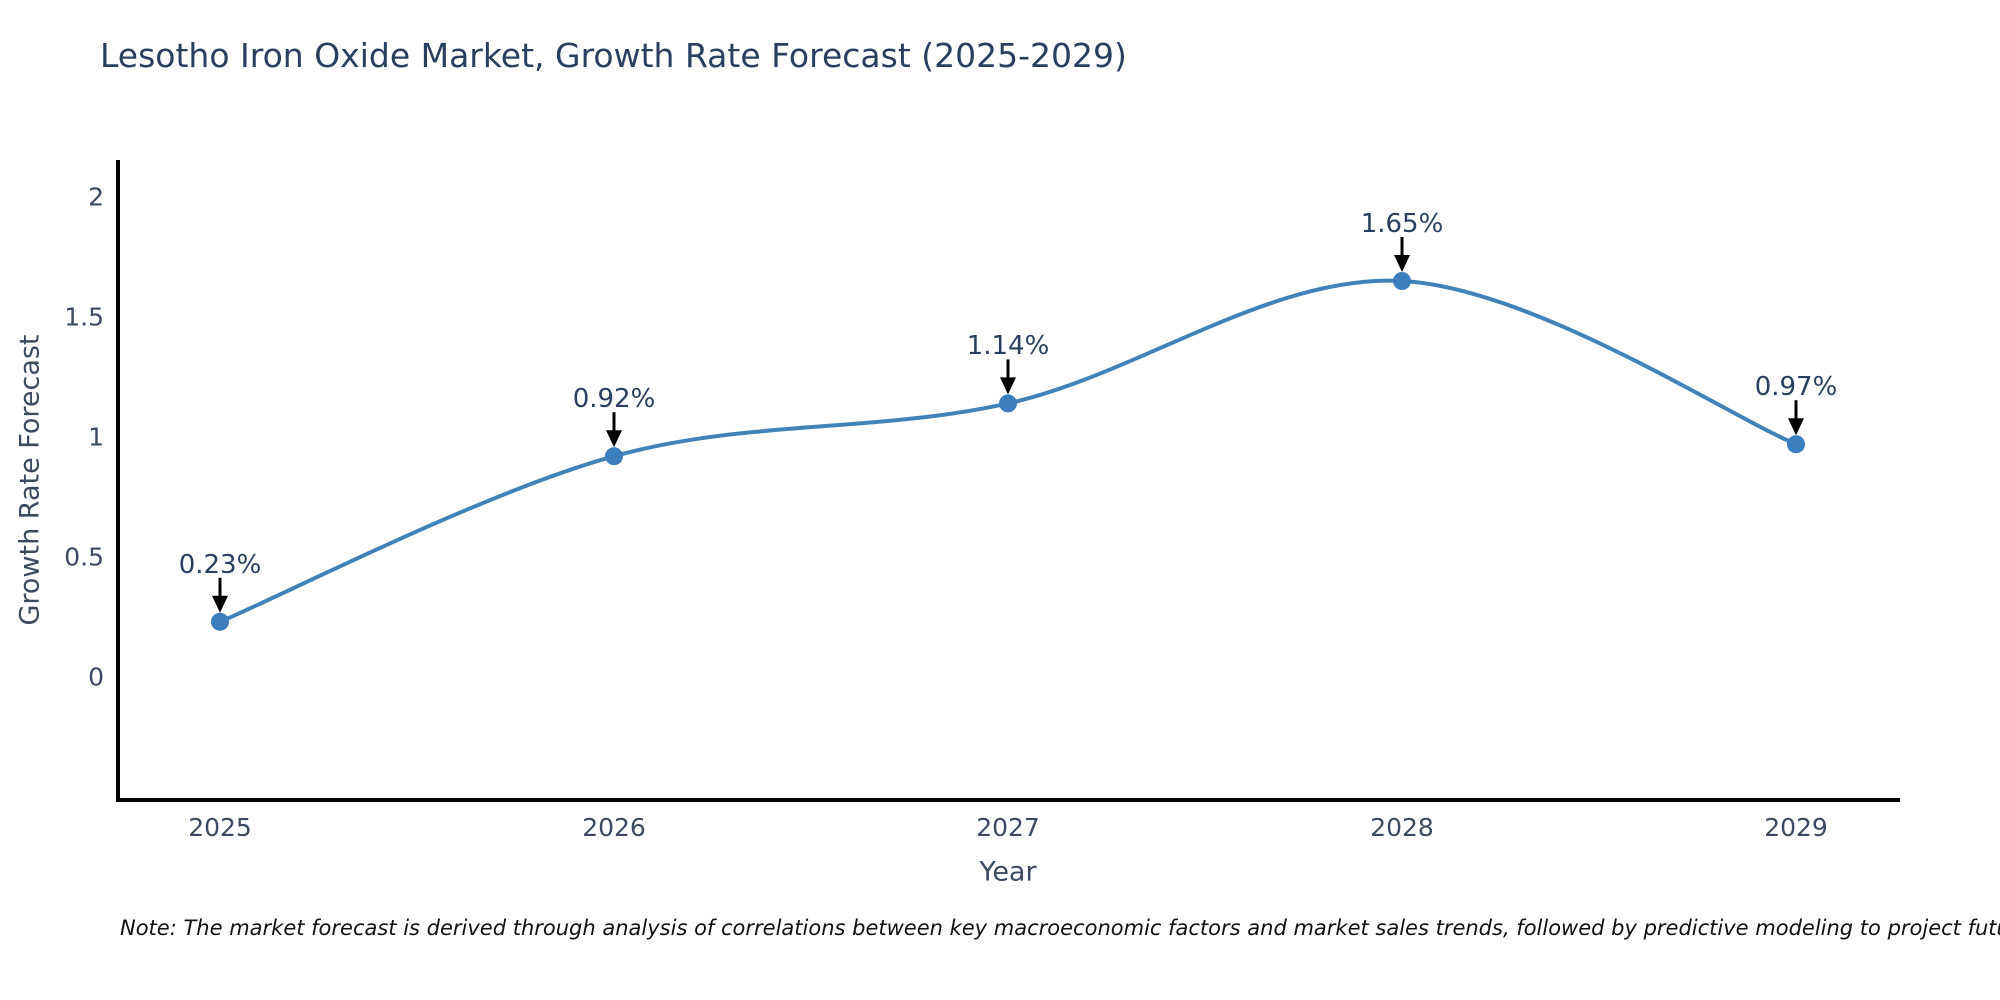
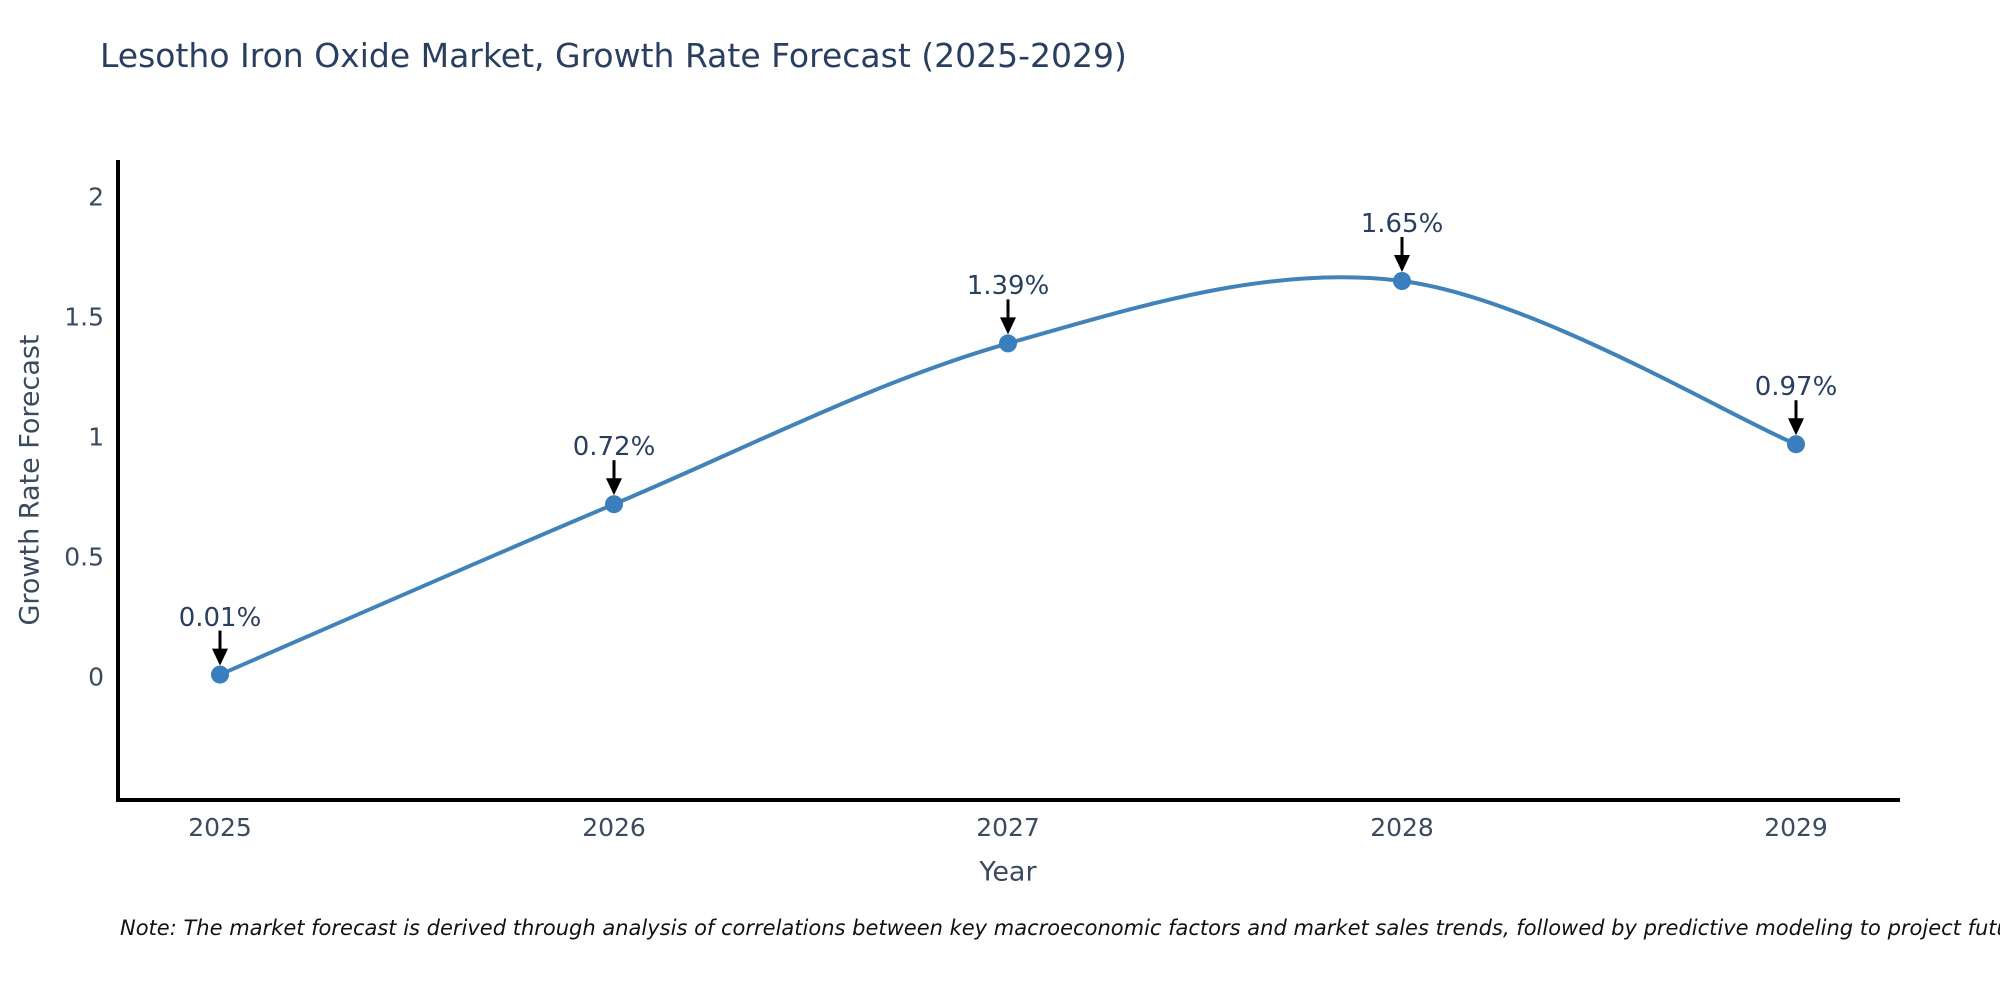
2025: 0.23% -> 0.01%
2026: 0.92% -> 0.72%
2027: 1.14% -> 1.39%
